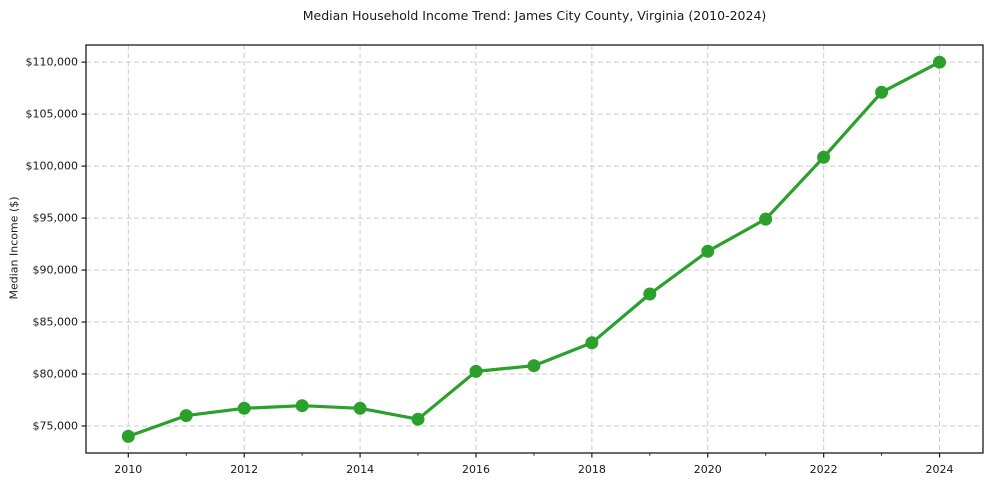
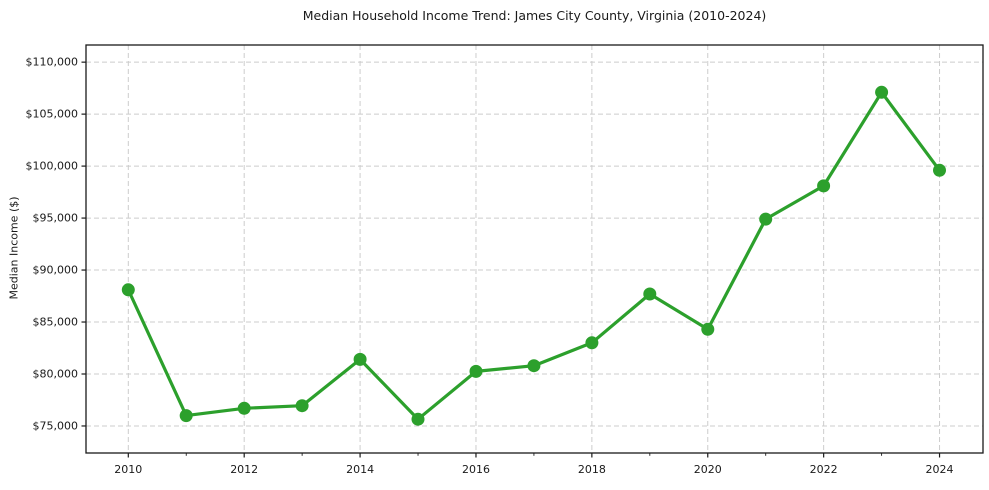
2010: $74000 -> $88100
2014: $76700 -> $81400
2020: $91800 -> $84300
2022: $100800 -> $98100
2024: $110000 -> $99600
